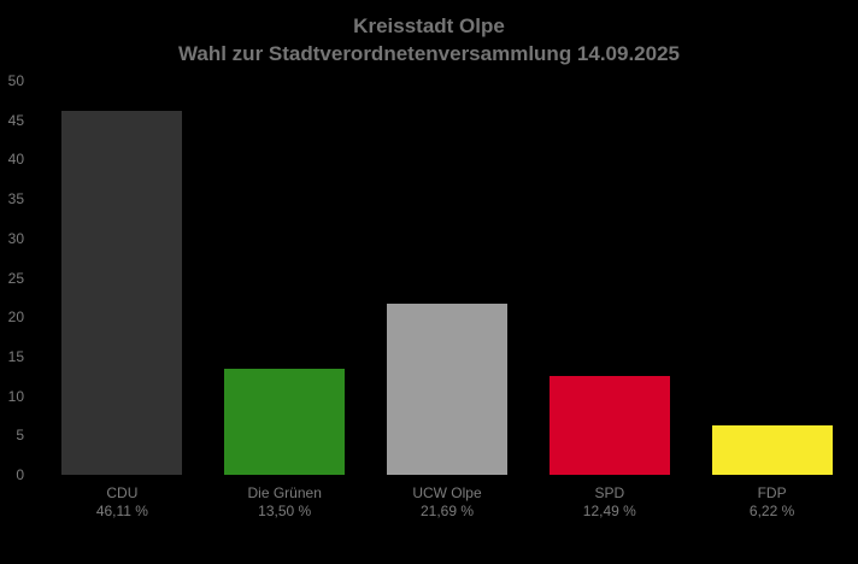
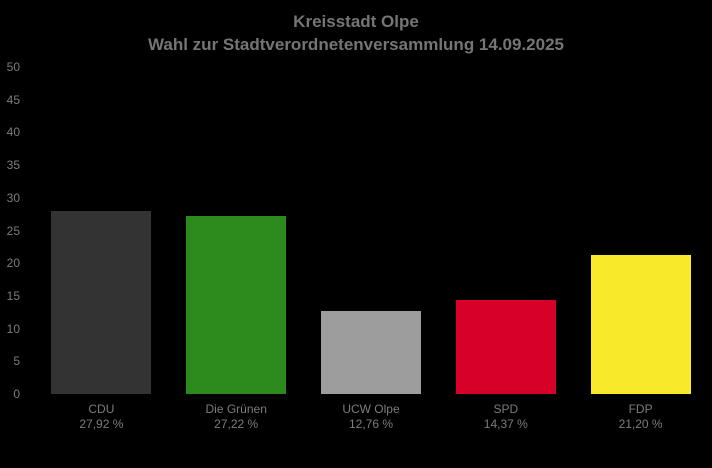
CDU: 46,11 -> 27,92
Die Grünen: 13,50 -> 27,22
UCW Olpe: 21,69 -> 12,76
SPD: 12,49 -> 14,37
FDP: 6,22 -> 21,20
